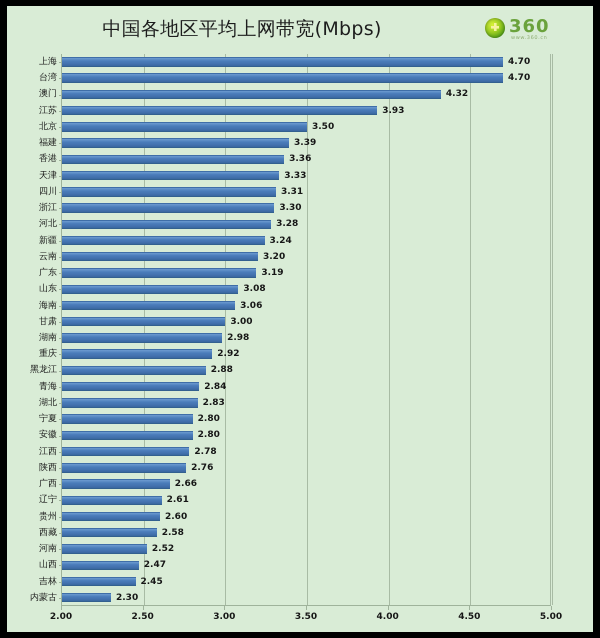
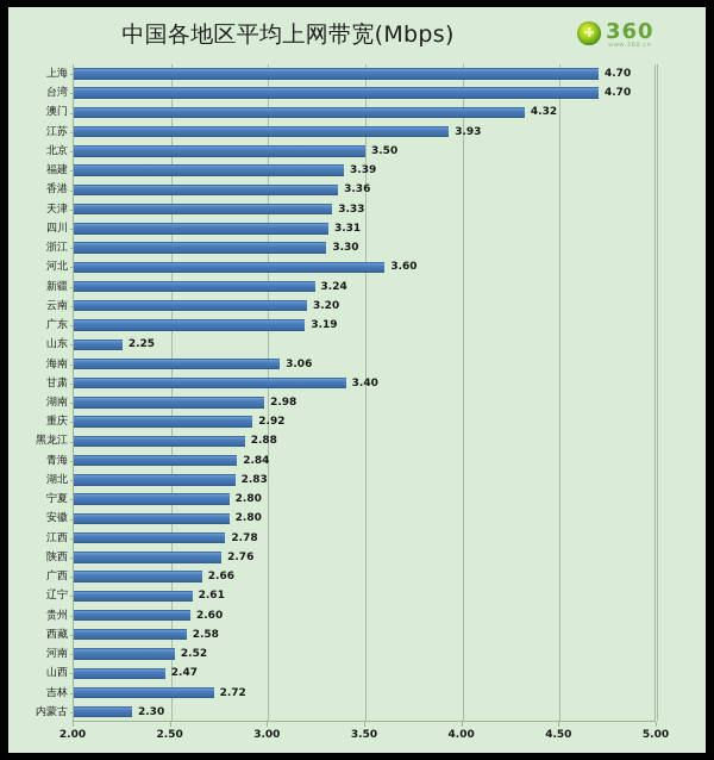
河北: 3.28 -> 3.60
山东: 3.08 -> 2.25
甘肃: 3.00 -> 3.40
吉林: 2.45 -> 2.72
